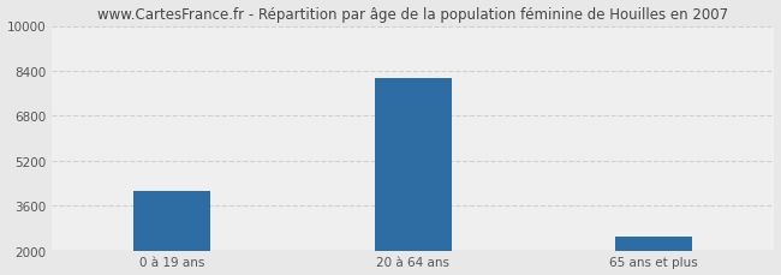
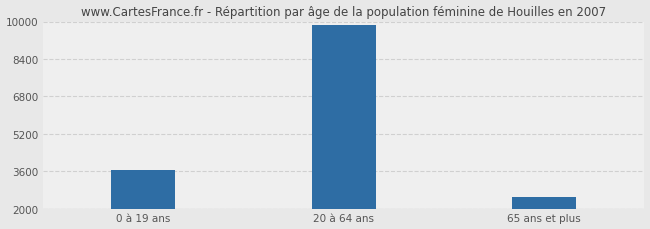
0 à 19 ans: 4100 -> 3650
20 à 64 ans: 8150 -> 9850
